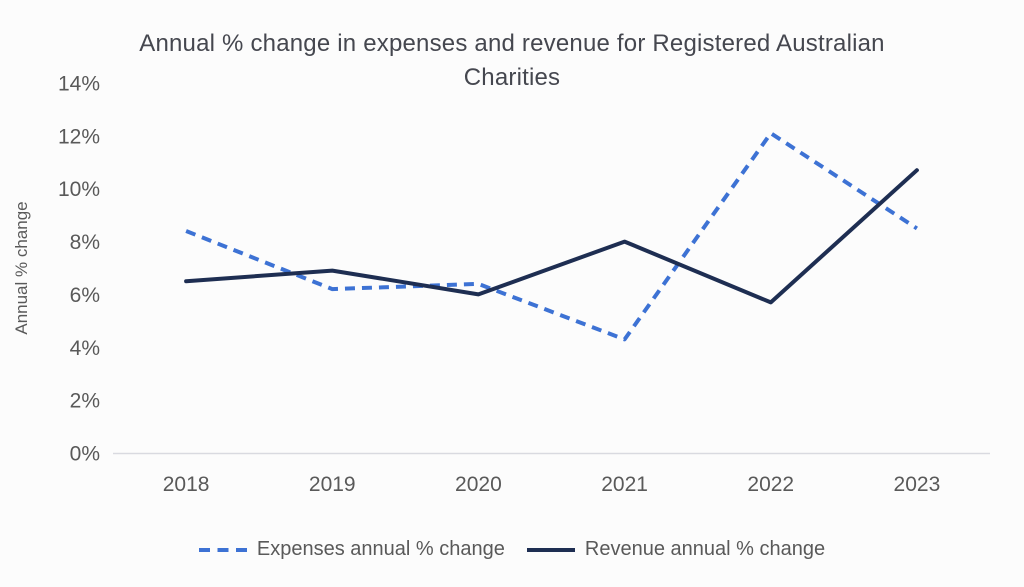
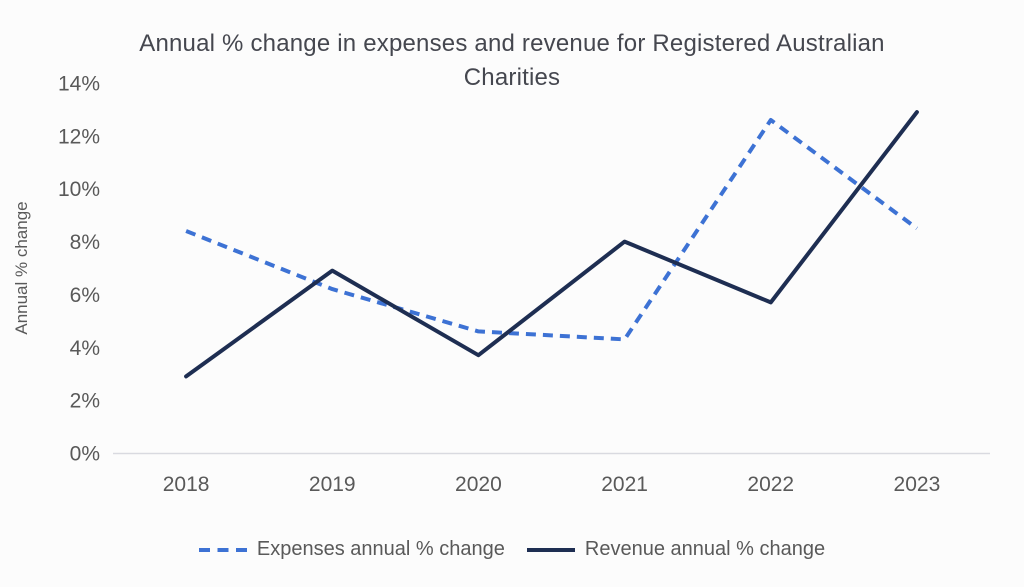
Revenue annual % change/2018: 6.5% -> 2.9%
Expenses annual % change/2020: 6.4% -> 4.6%
Revenue annual % change/2020: 6.0% -> 3.7%
Expenses annual % change/2022: 12.1% -> 12.6%
Revenue annual % change/2023: 10.7% -> 12.9%
